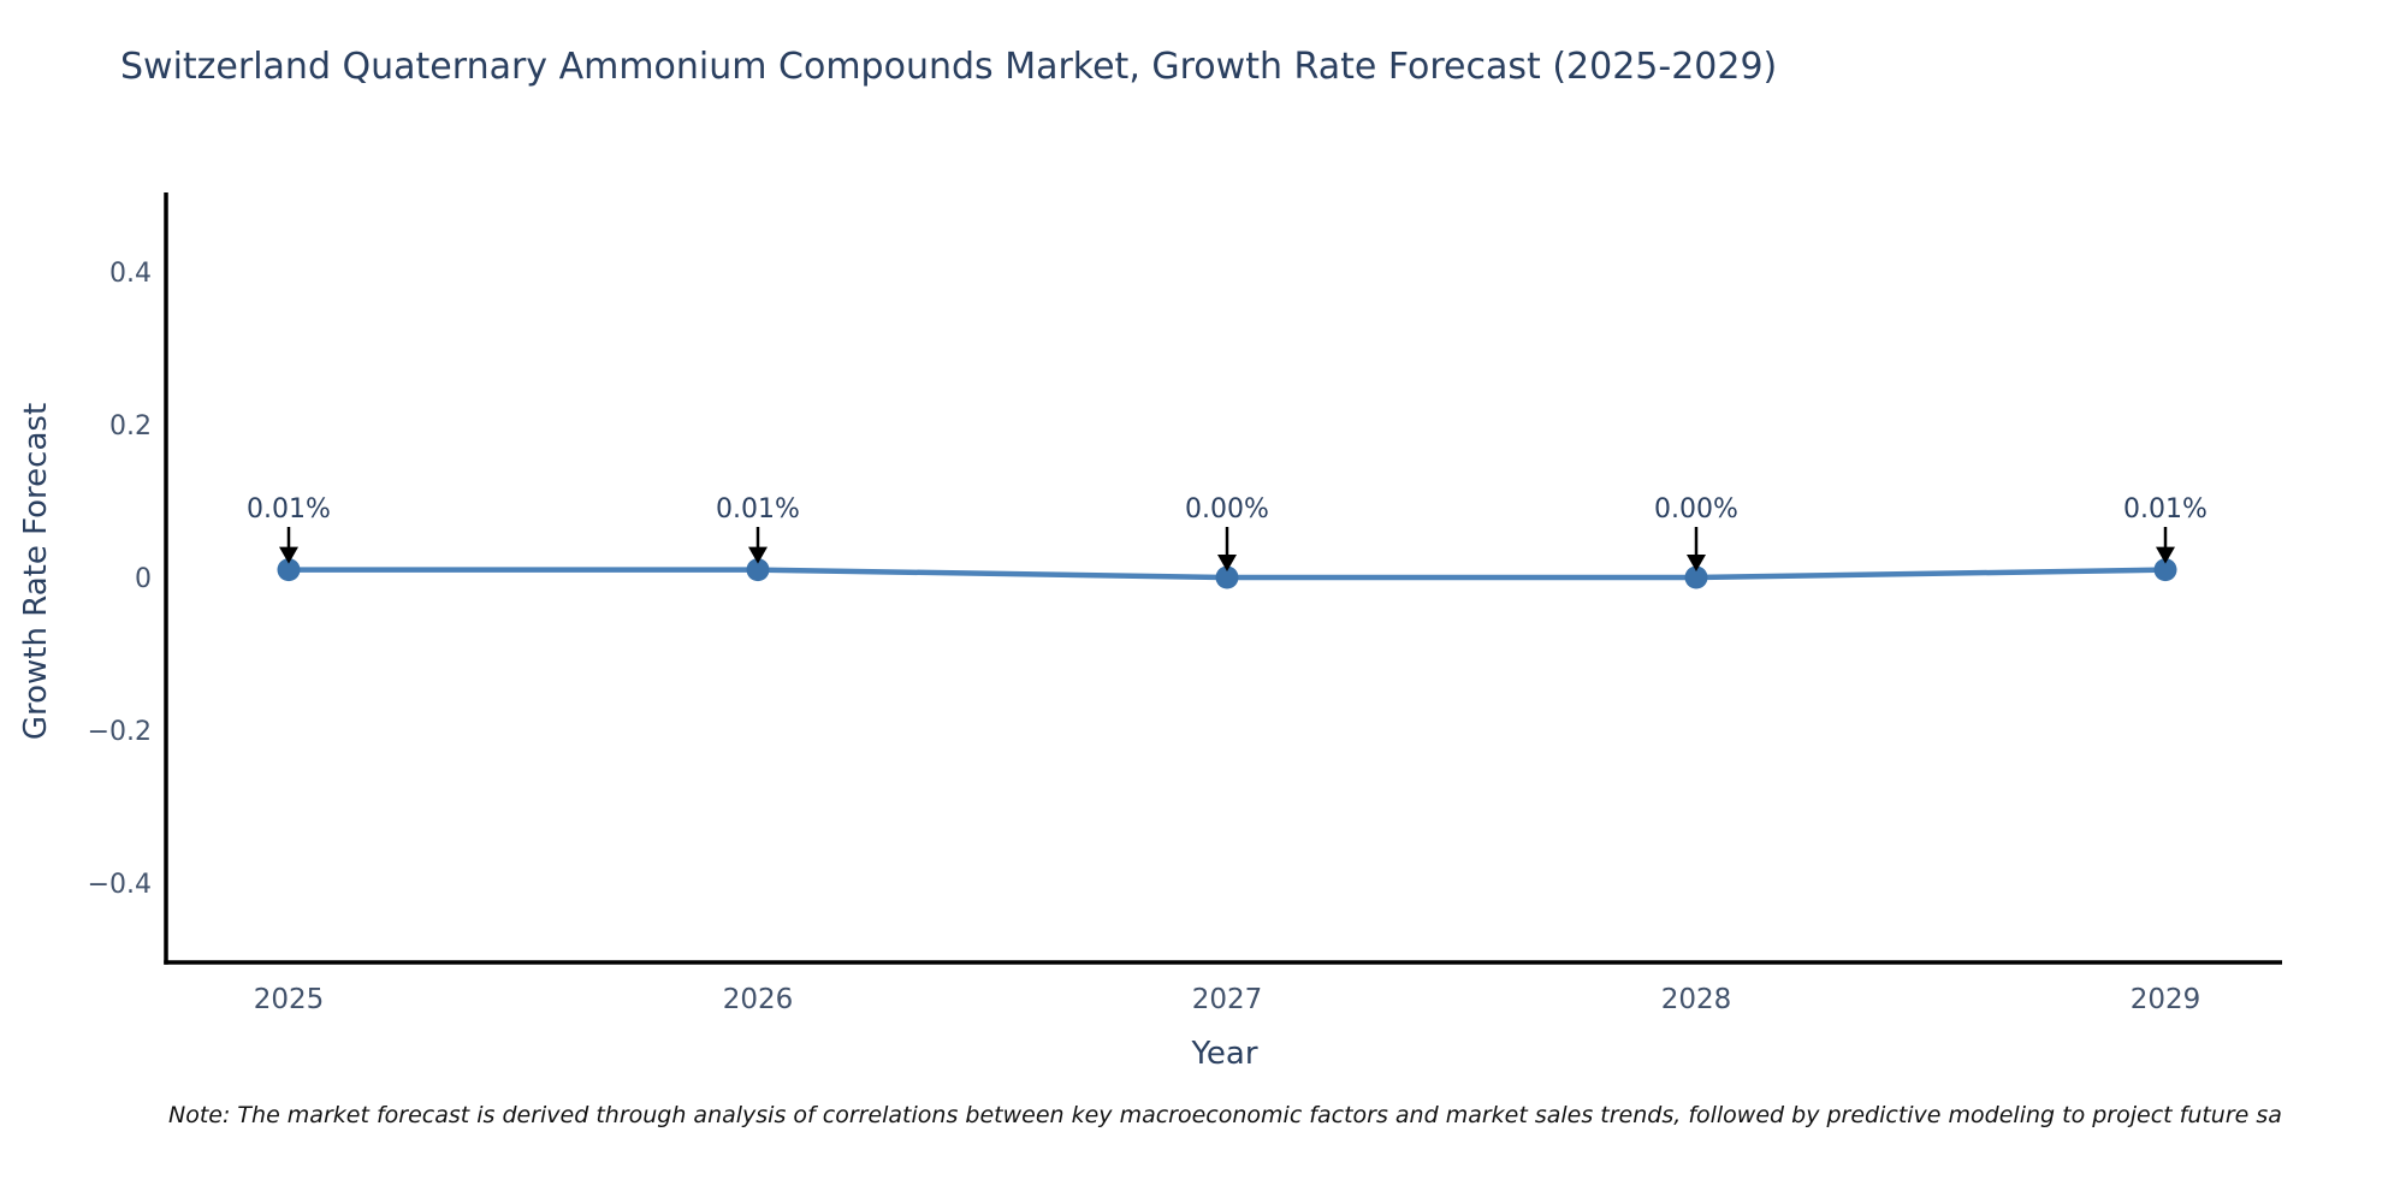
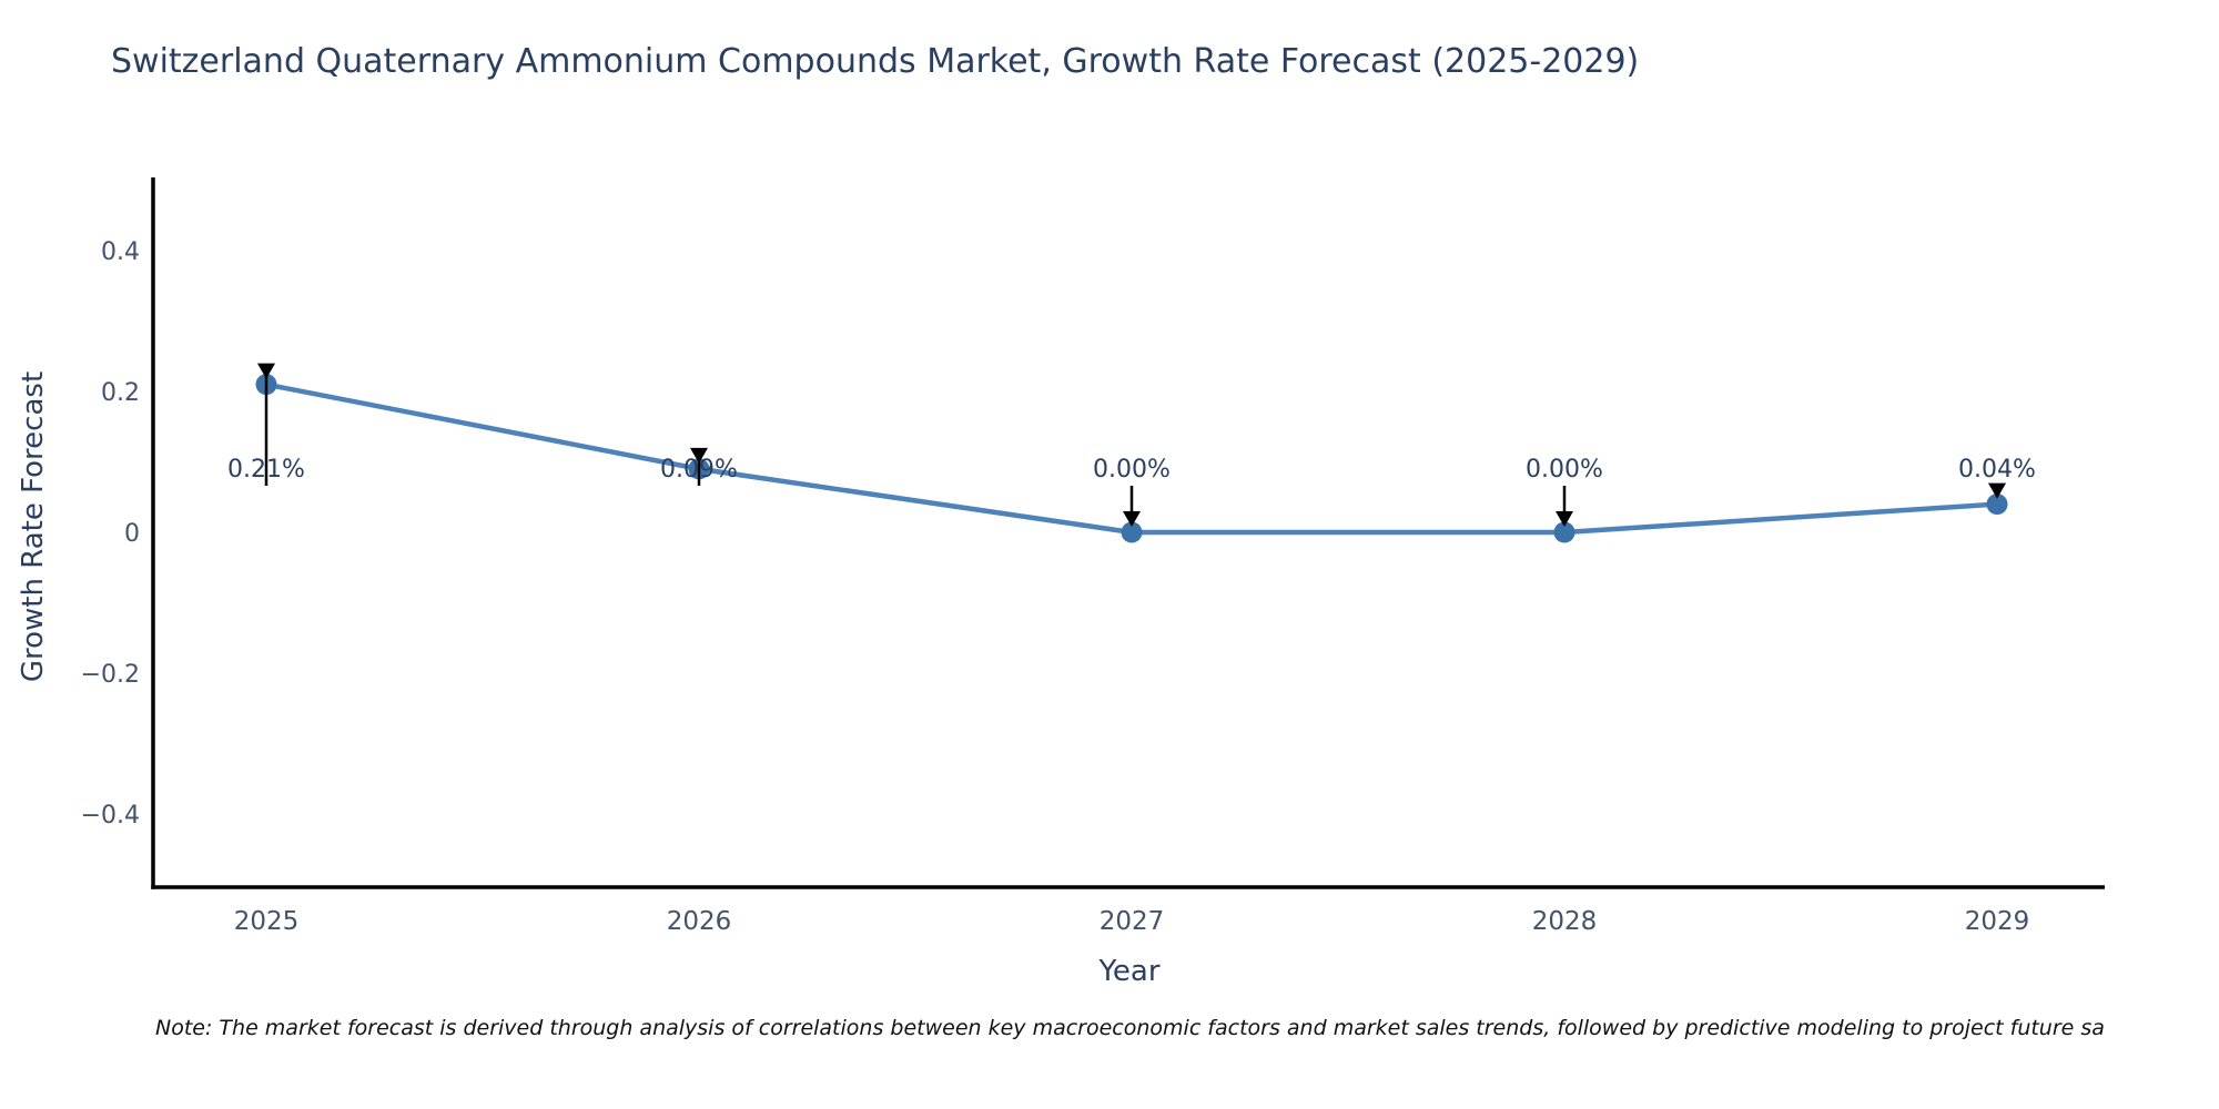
2025: 0.01% -> 0.21%
2026: 0.01% -> 0.09%
2029: 0.01% -> 0.04%
